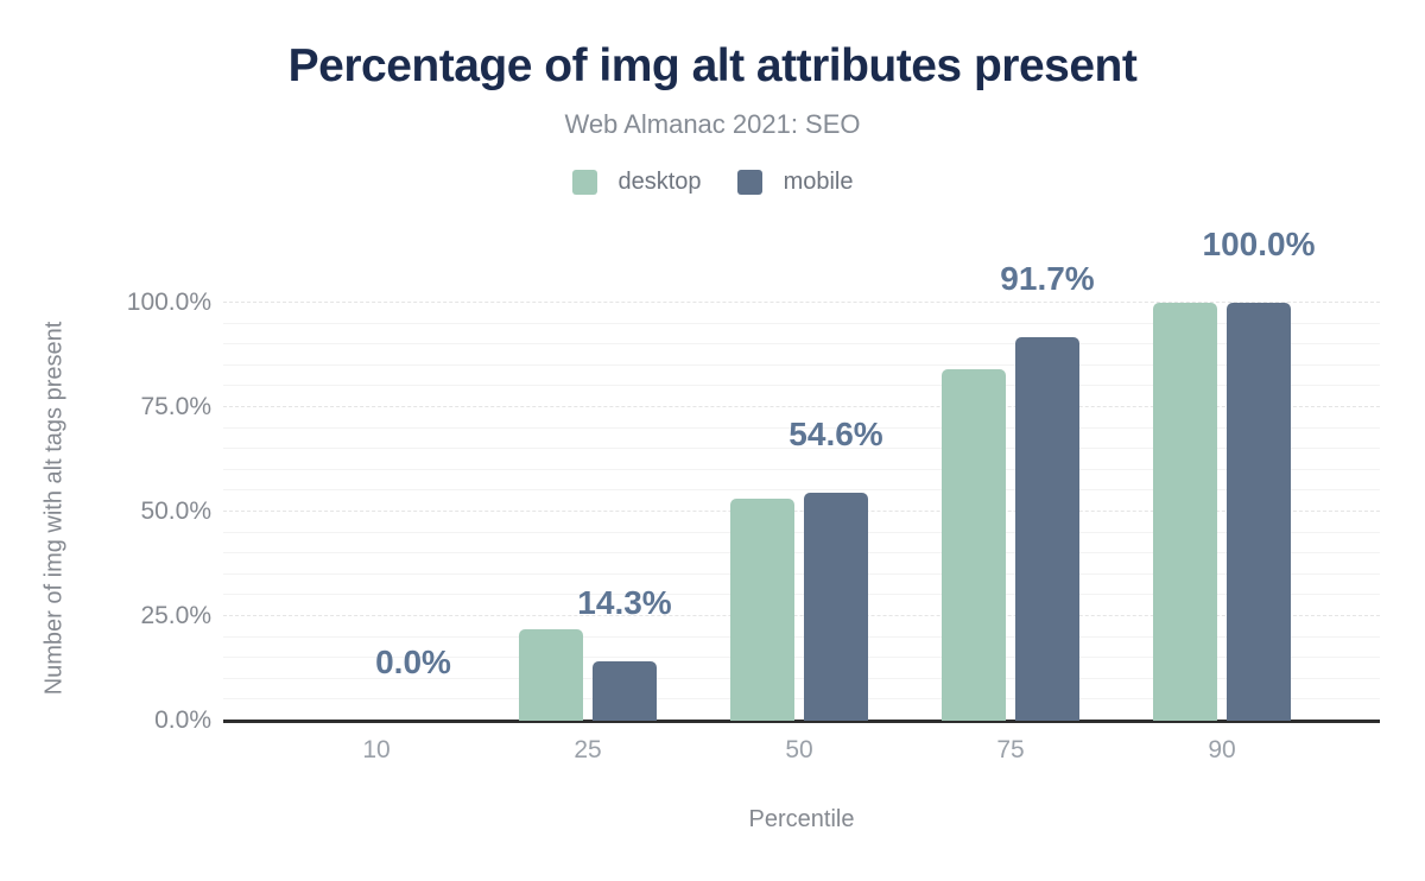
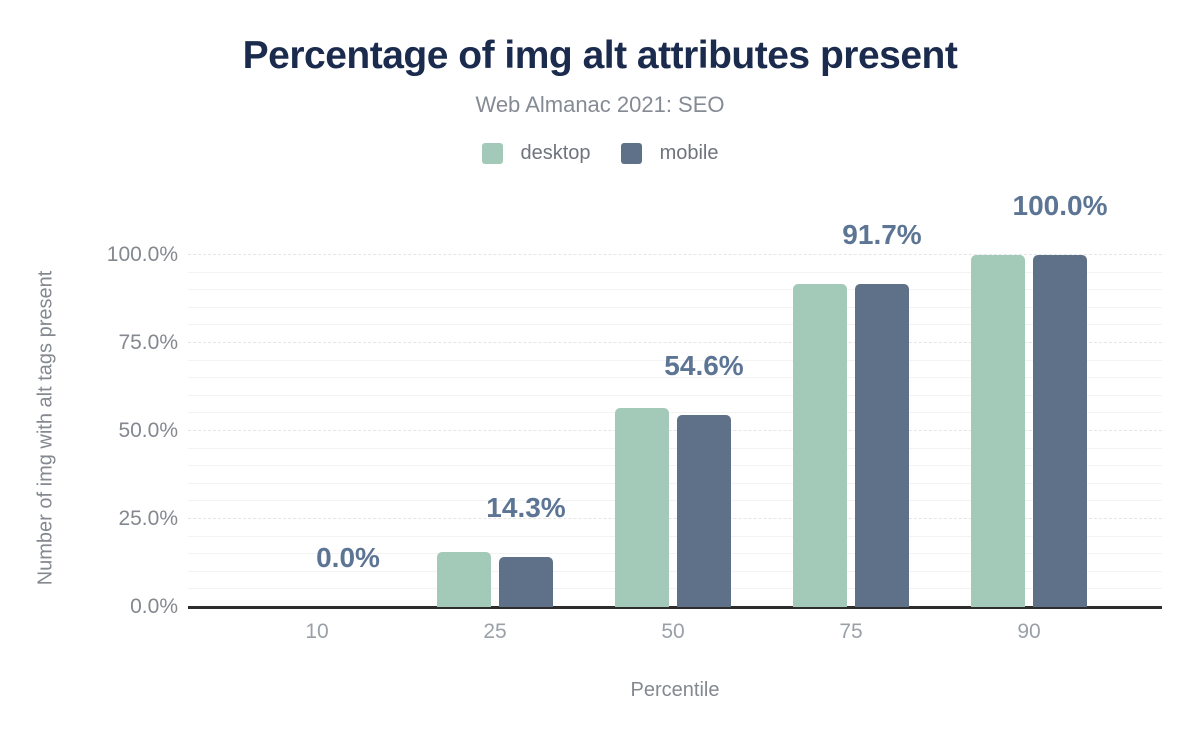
desktop/25: 22% -> 16%
desktop/50: 53% -> 56%
desktop/75: 84% -> 92%
